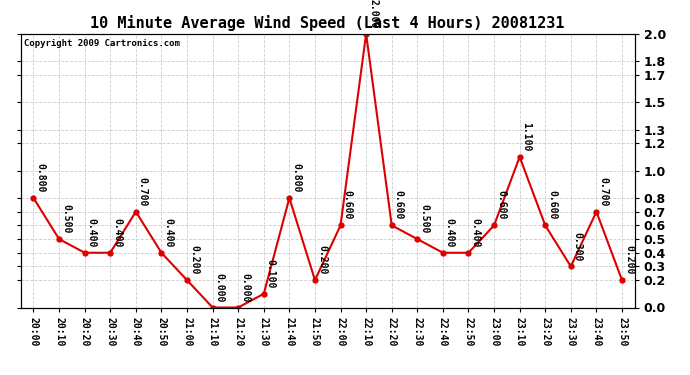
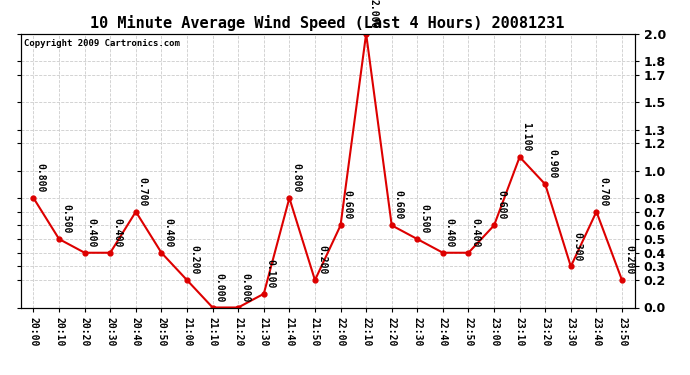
23:20: 0.600 -> 0.900
